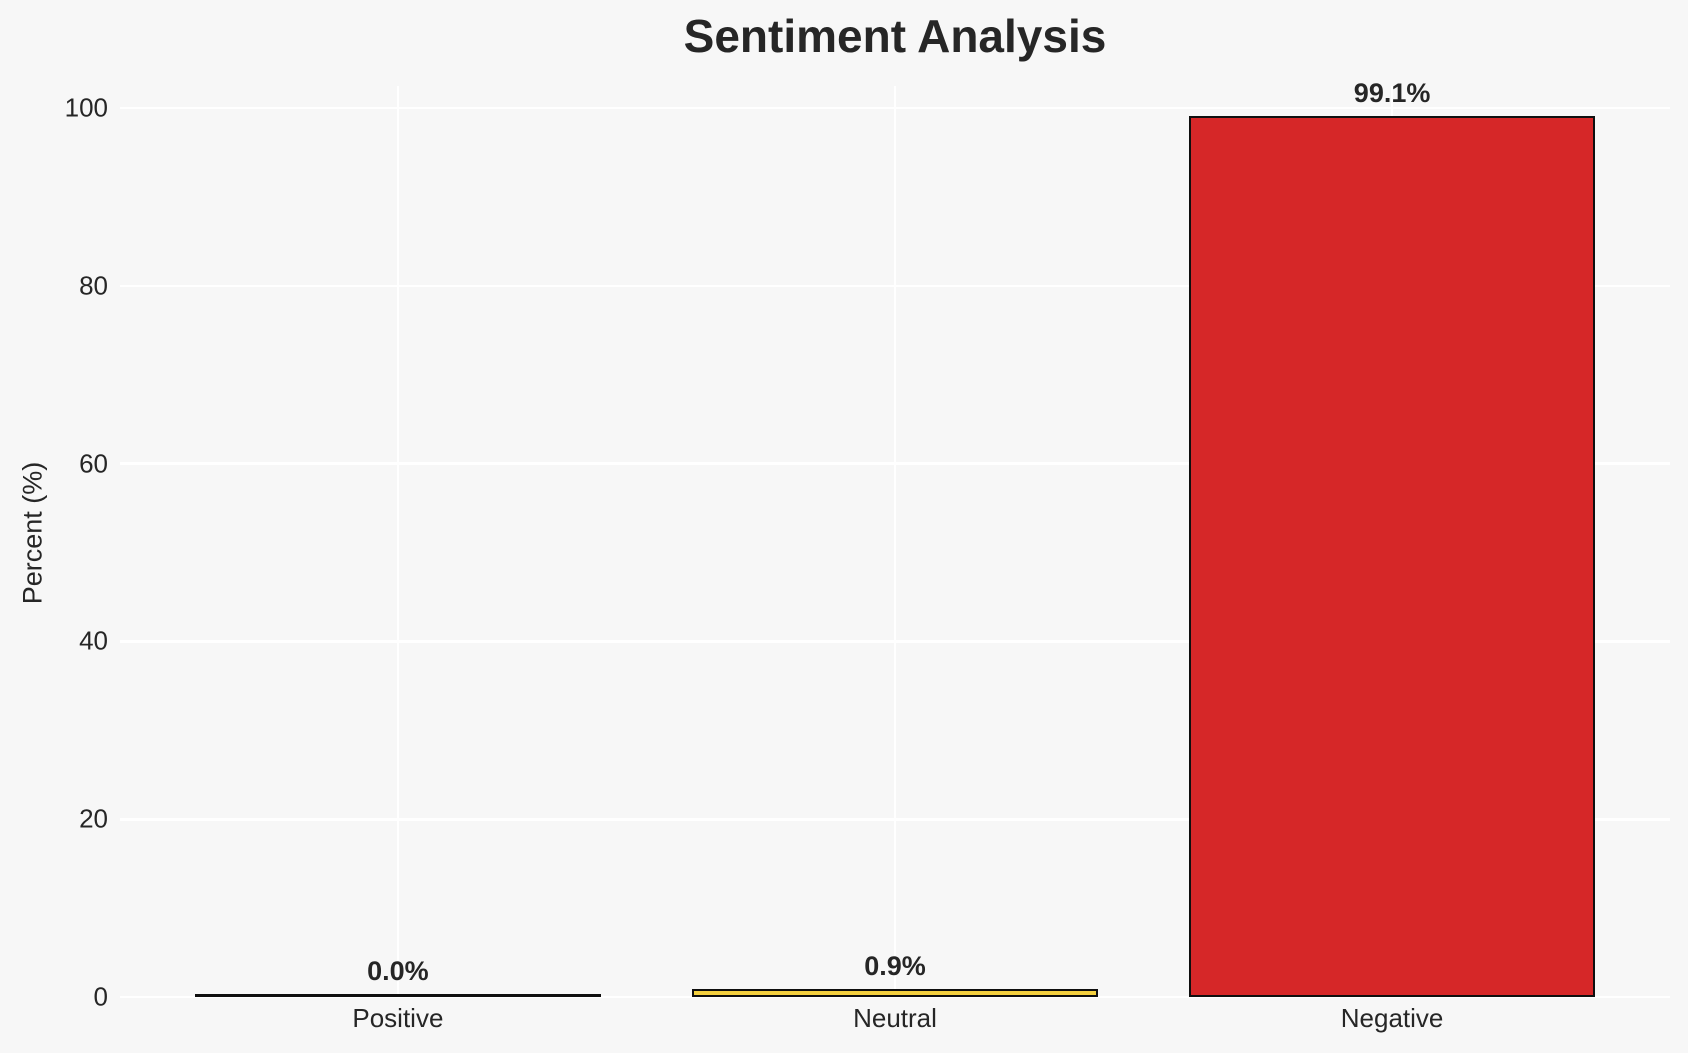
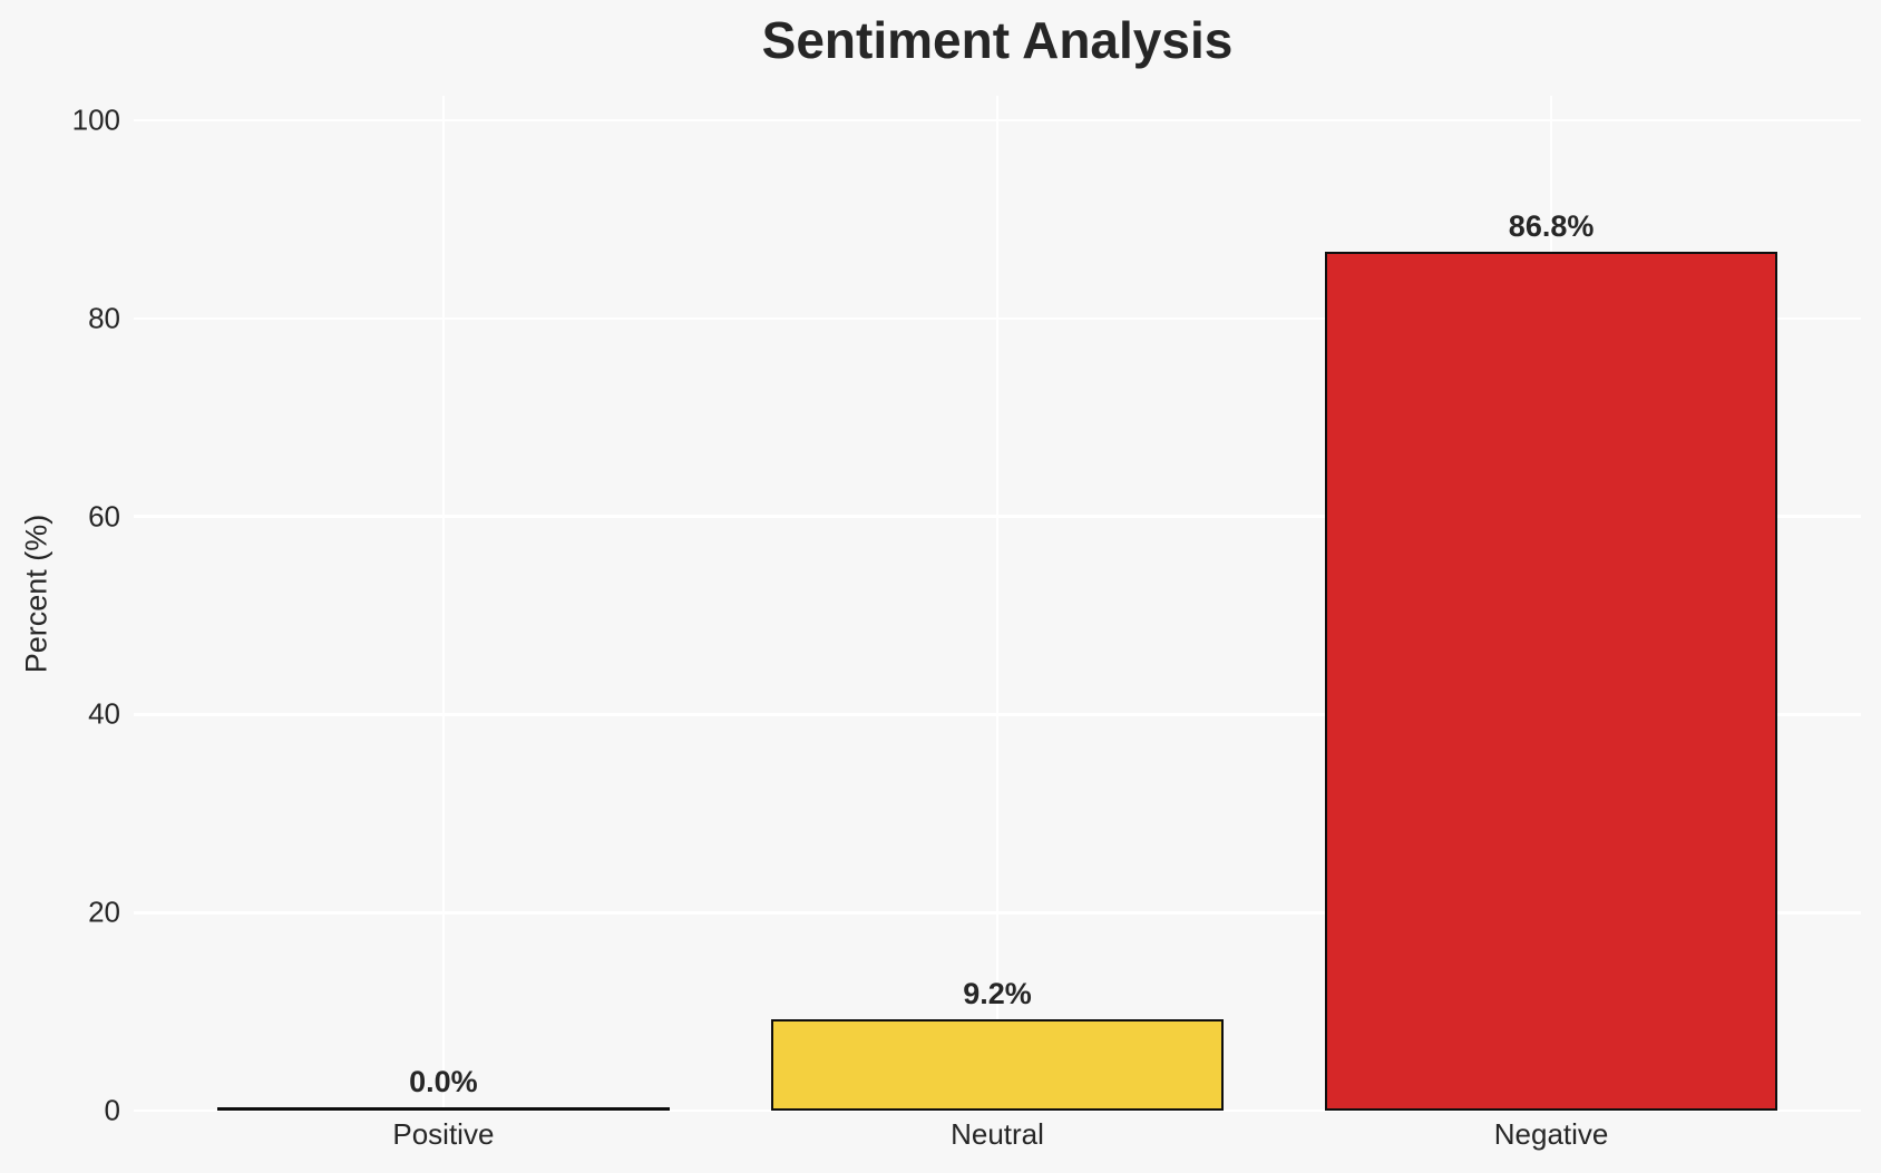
Neutral: 0.9% -> 9.2%
Negative: 99.1% -> 86.8%
